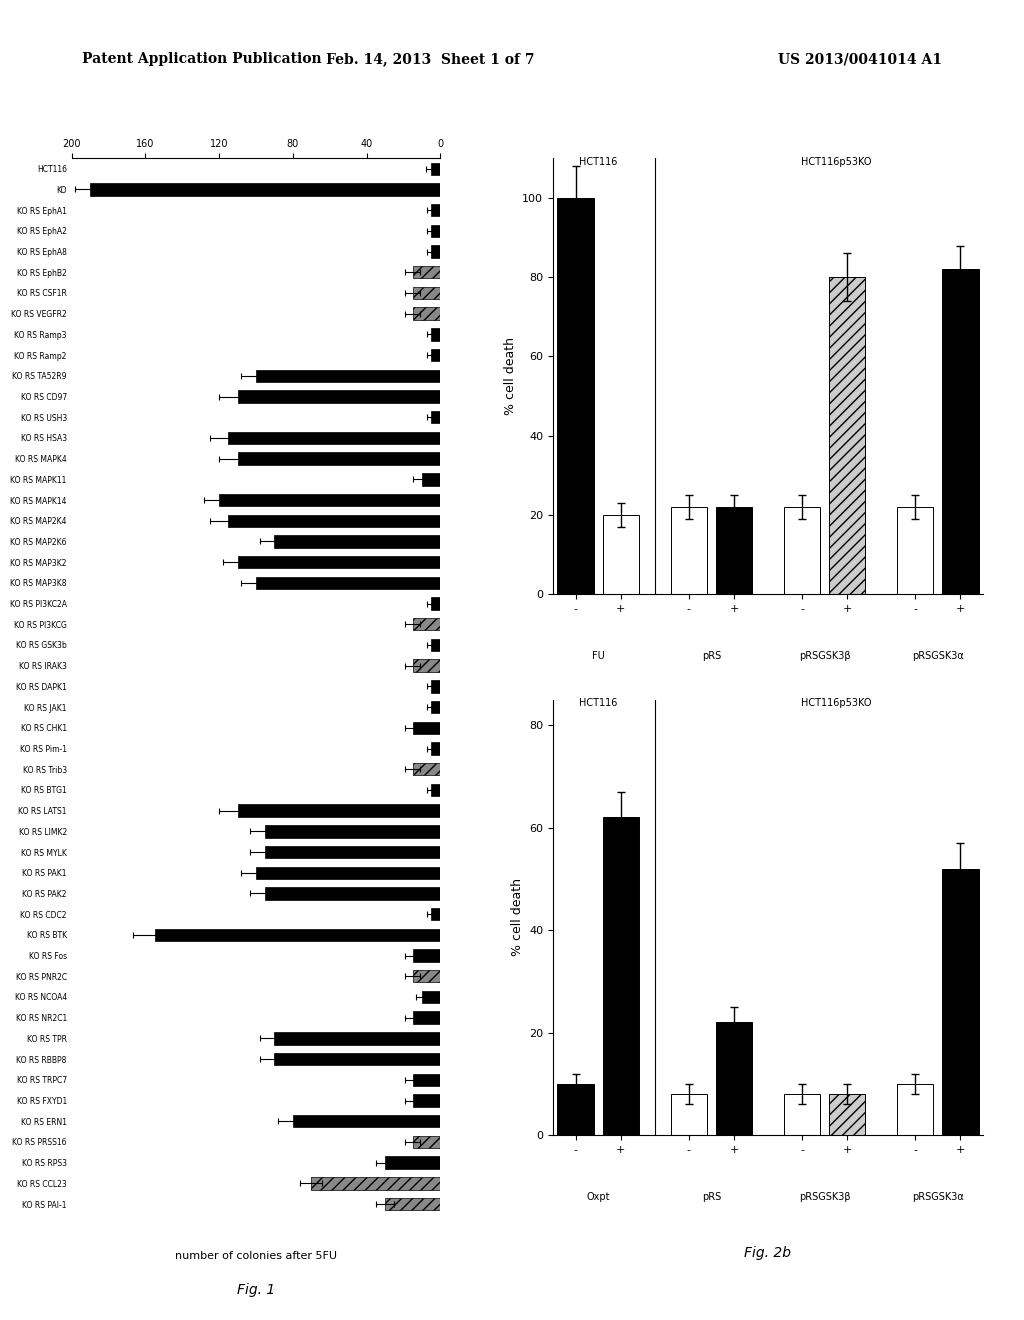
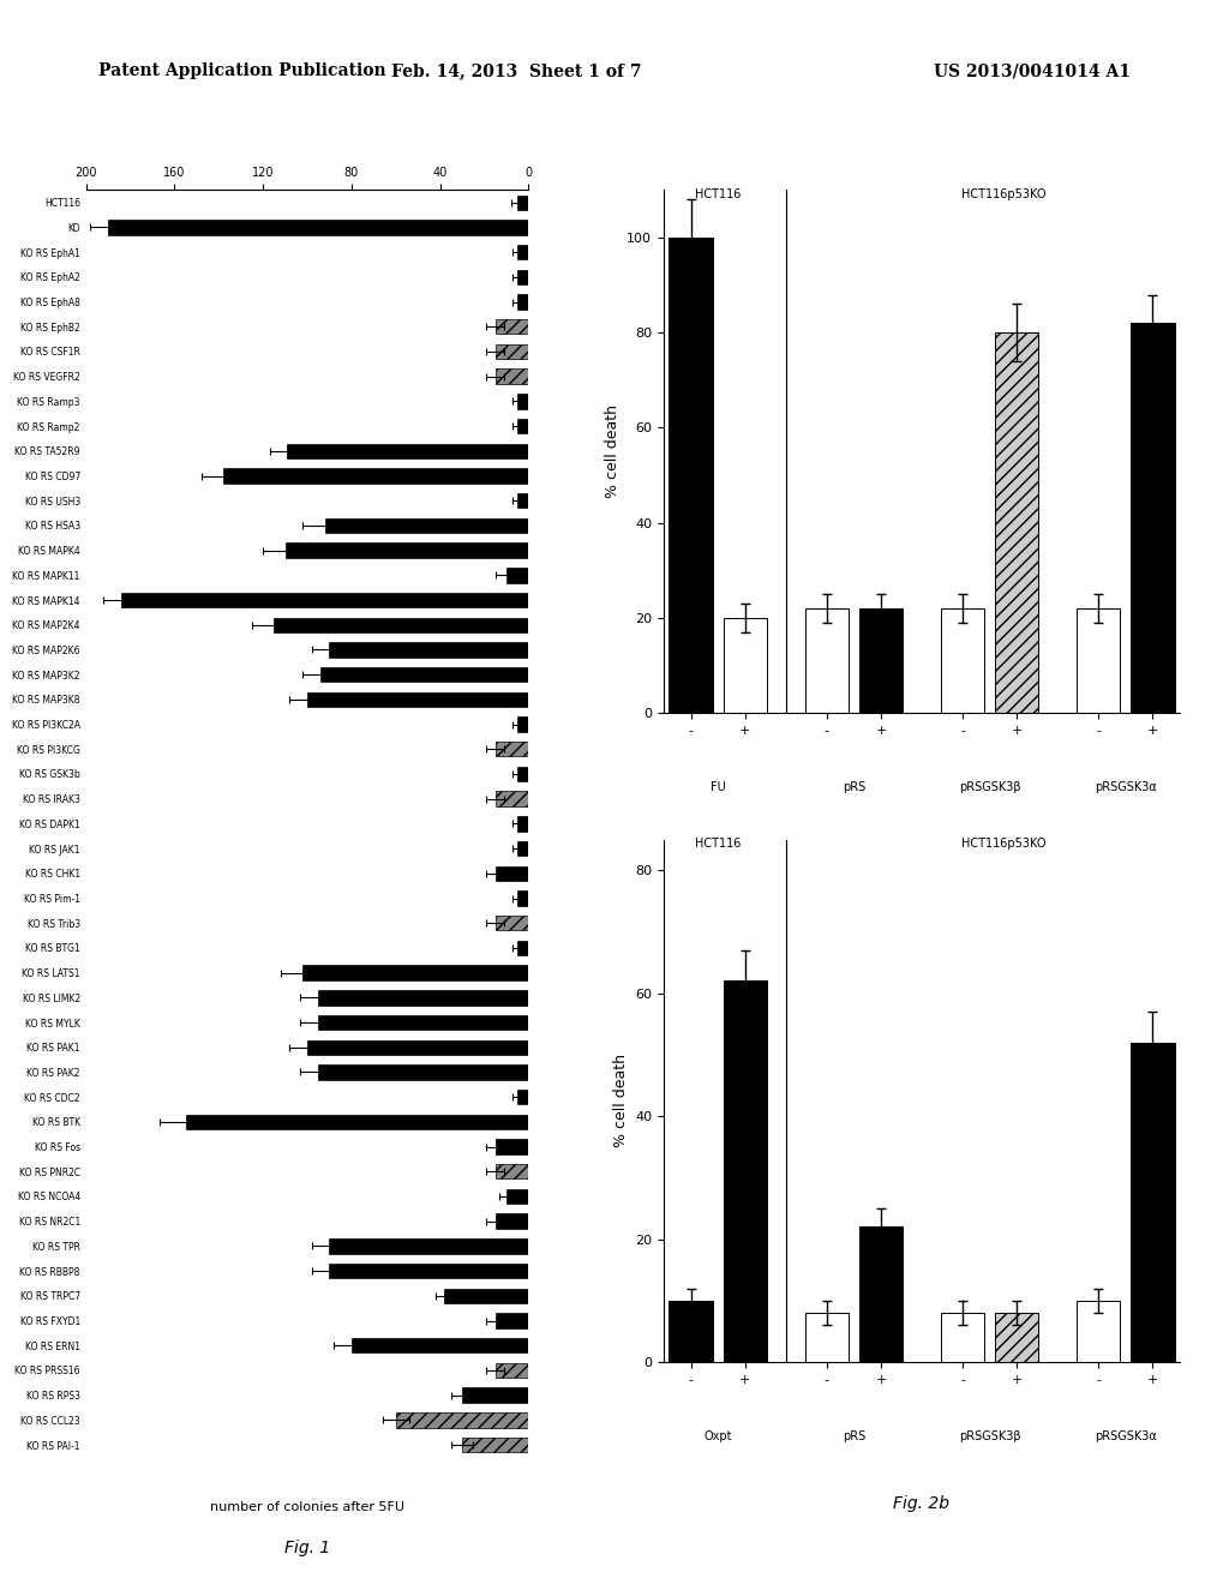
KO RS TA52R9: 100 -> 109
KO RS CD97: 110 -> 138
KO RS HSA3: 115 -> 92
KO RS MAPK14: 120 -> 184
KO RS MAP3K2: 110 -> 94
KO RS LATS1: 110 -> 102
KO RS TRPC7: 15 -> 38
KO RS CCL23: 70 -> 60
